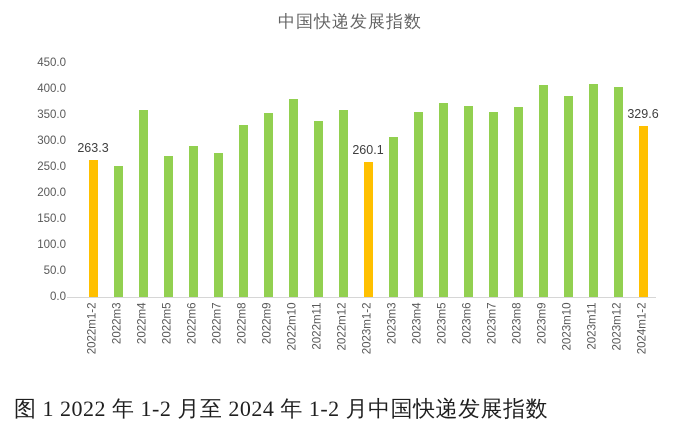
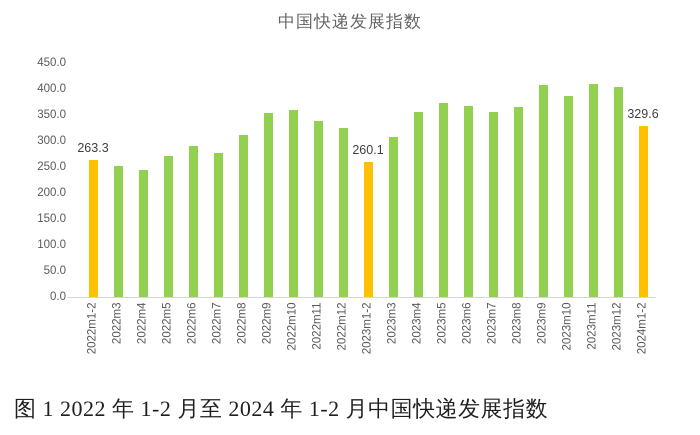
2022m4: 360 -> 240
2022m8: 330 -> 310
2022m10: 380 -> 360
2022m12: 360 -> 320
